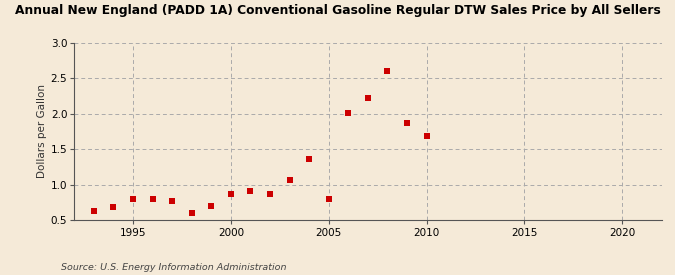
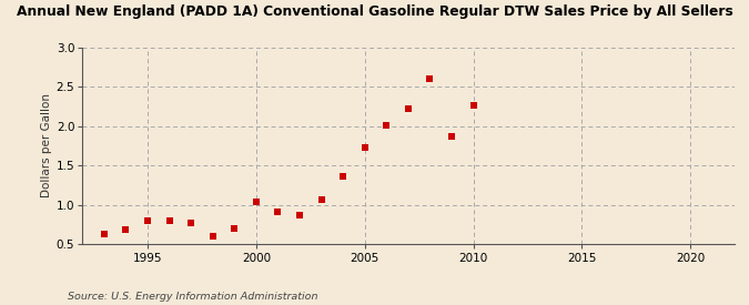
2000: 0.86 -> 1.03
2005: 0.80 -> 1.73
2010: 1.68 -> 2.26
